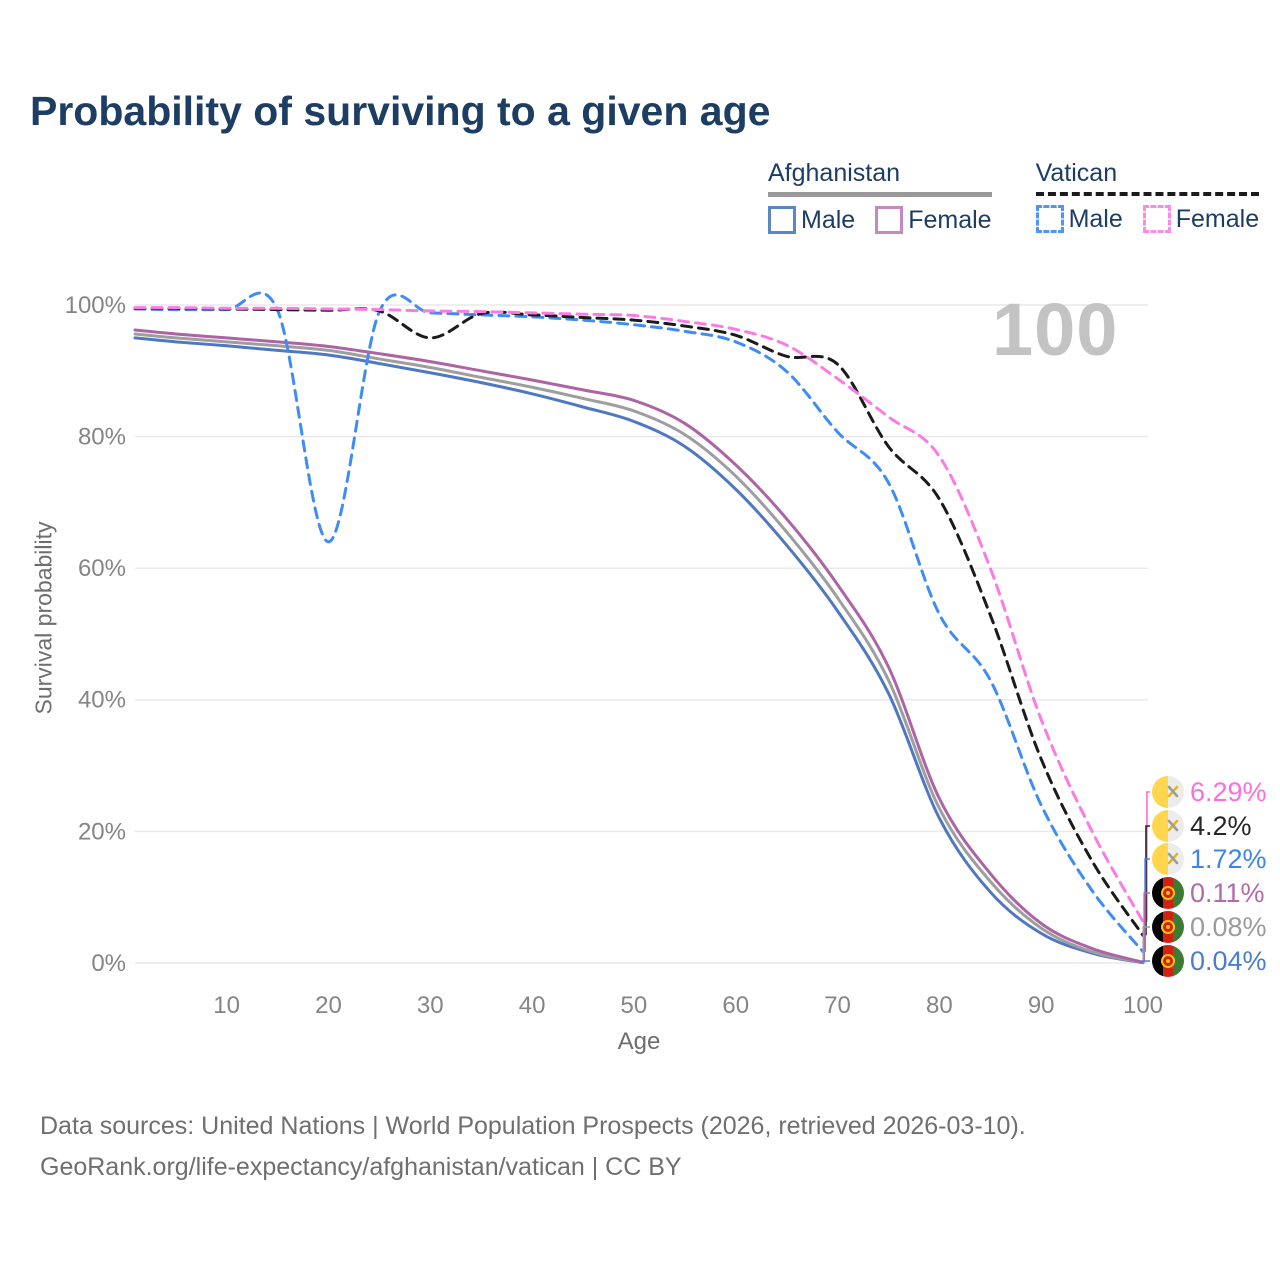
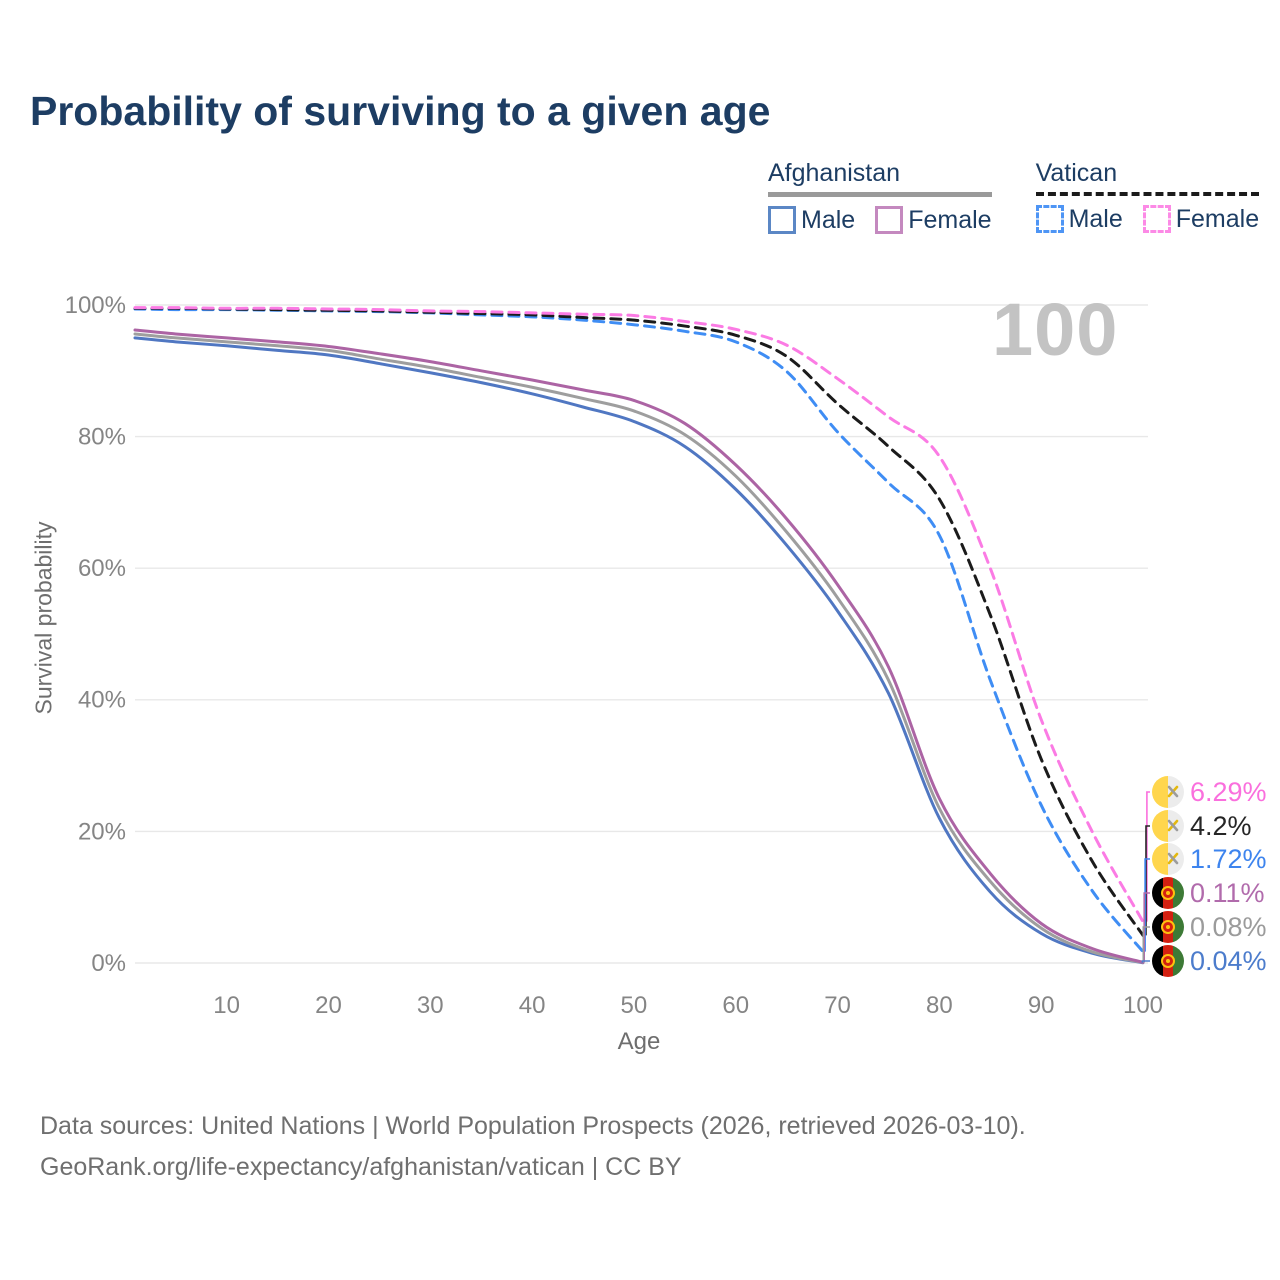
Vatican Male/20: 64% -> 99%
Vatican/30: 95% -> 99%
Vatican/70: 91% -> 85%
Vatican Male/80: 53% -> 65%
